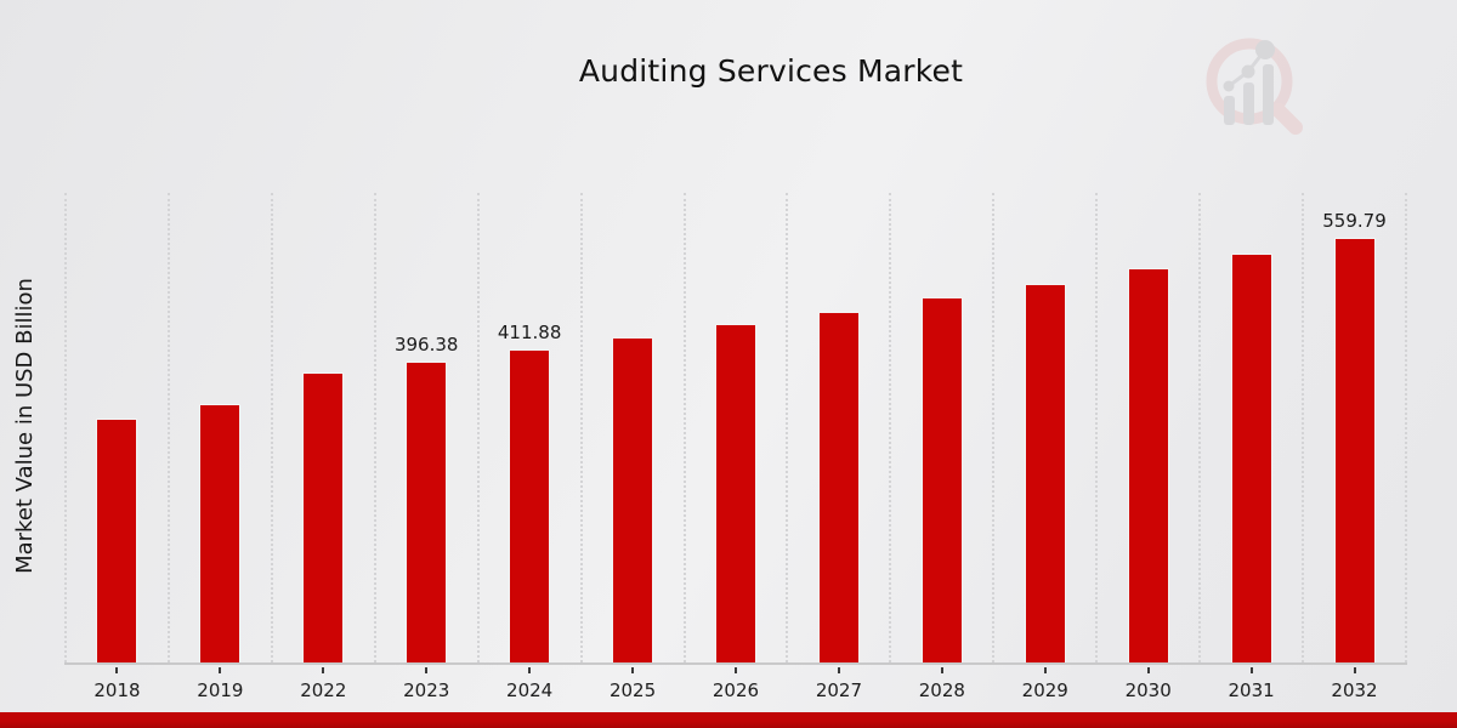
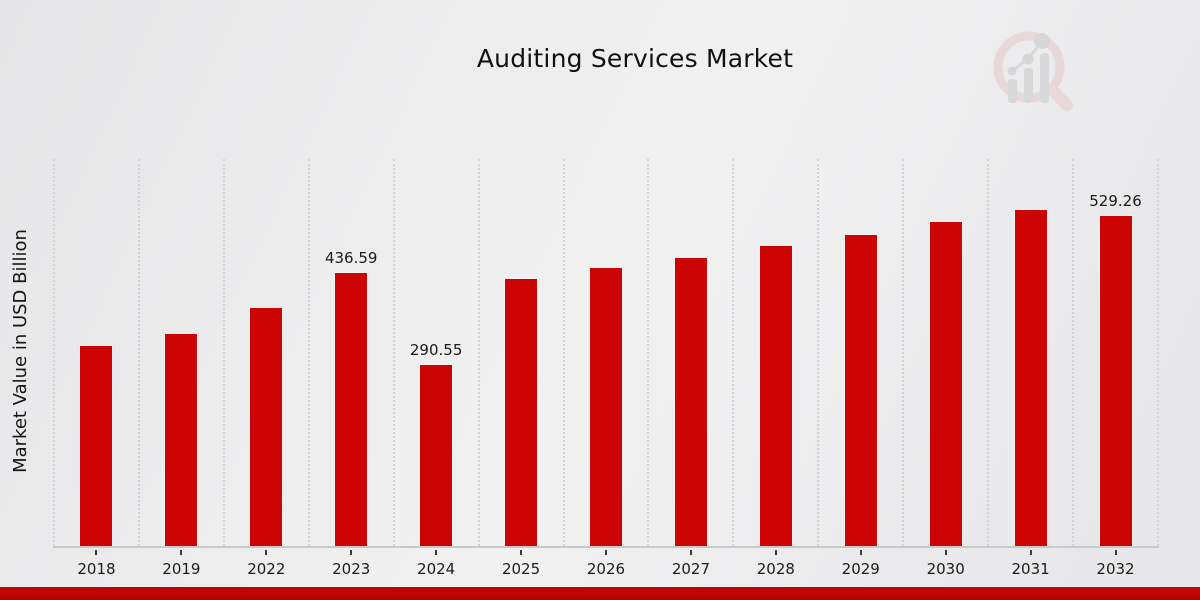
2023: 396.38 -> 436.59
2024: 411.88 -> 290.55
2032: 559.79 -> 529.26
